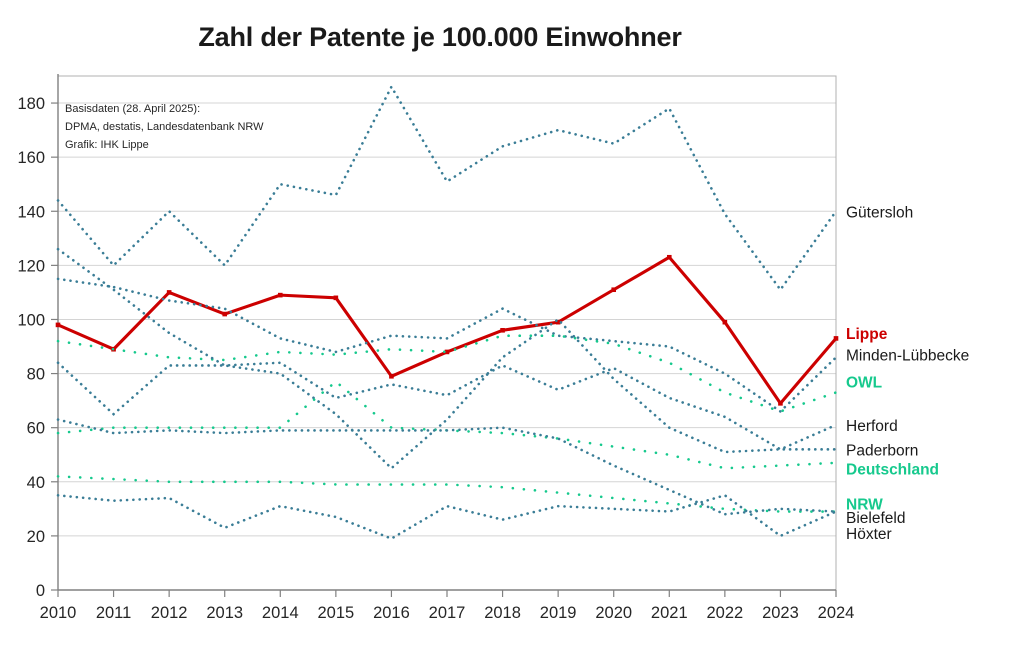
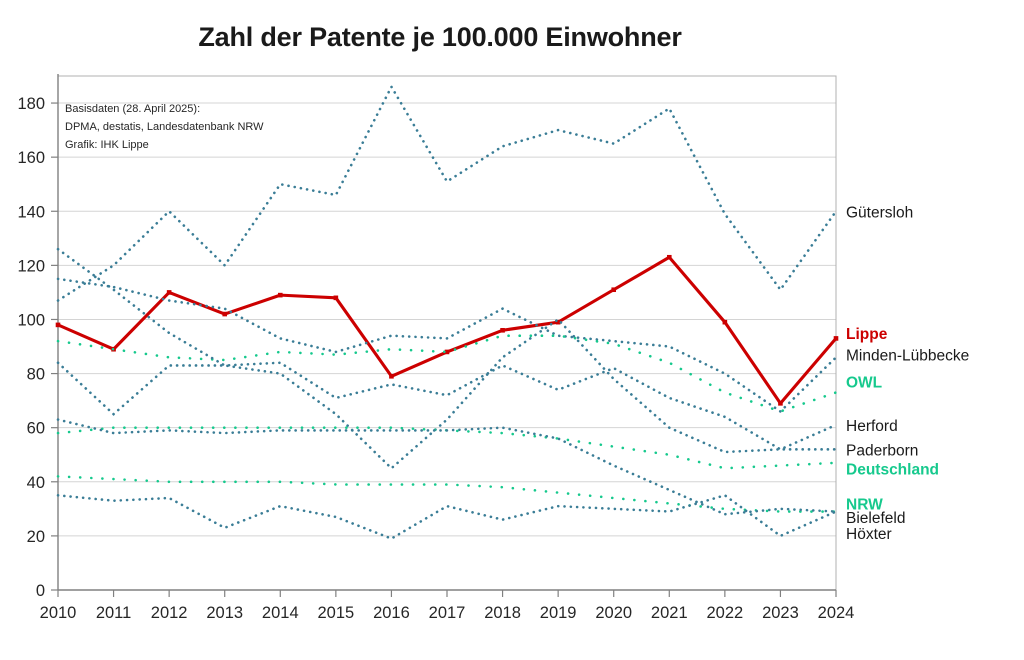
Gütersloh/2010: 144 -> 107
Deutschland/2015: 77 -> 60
